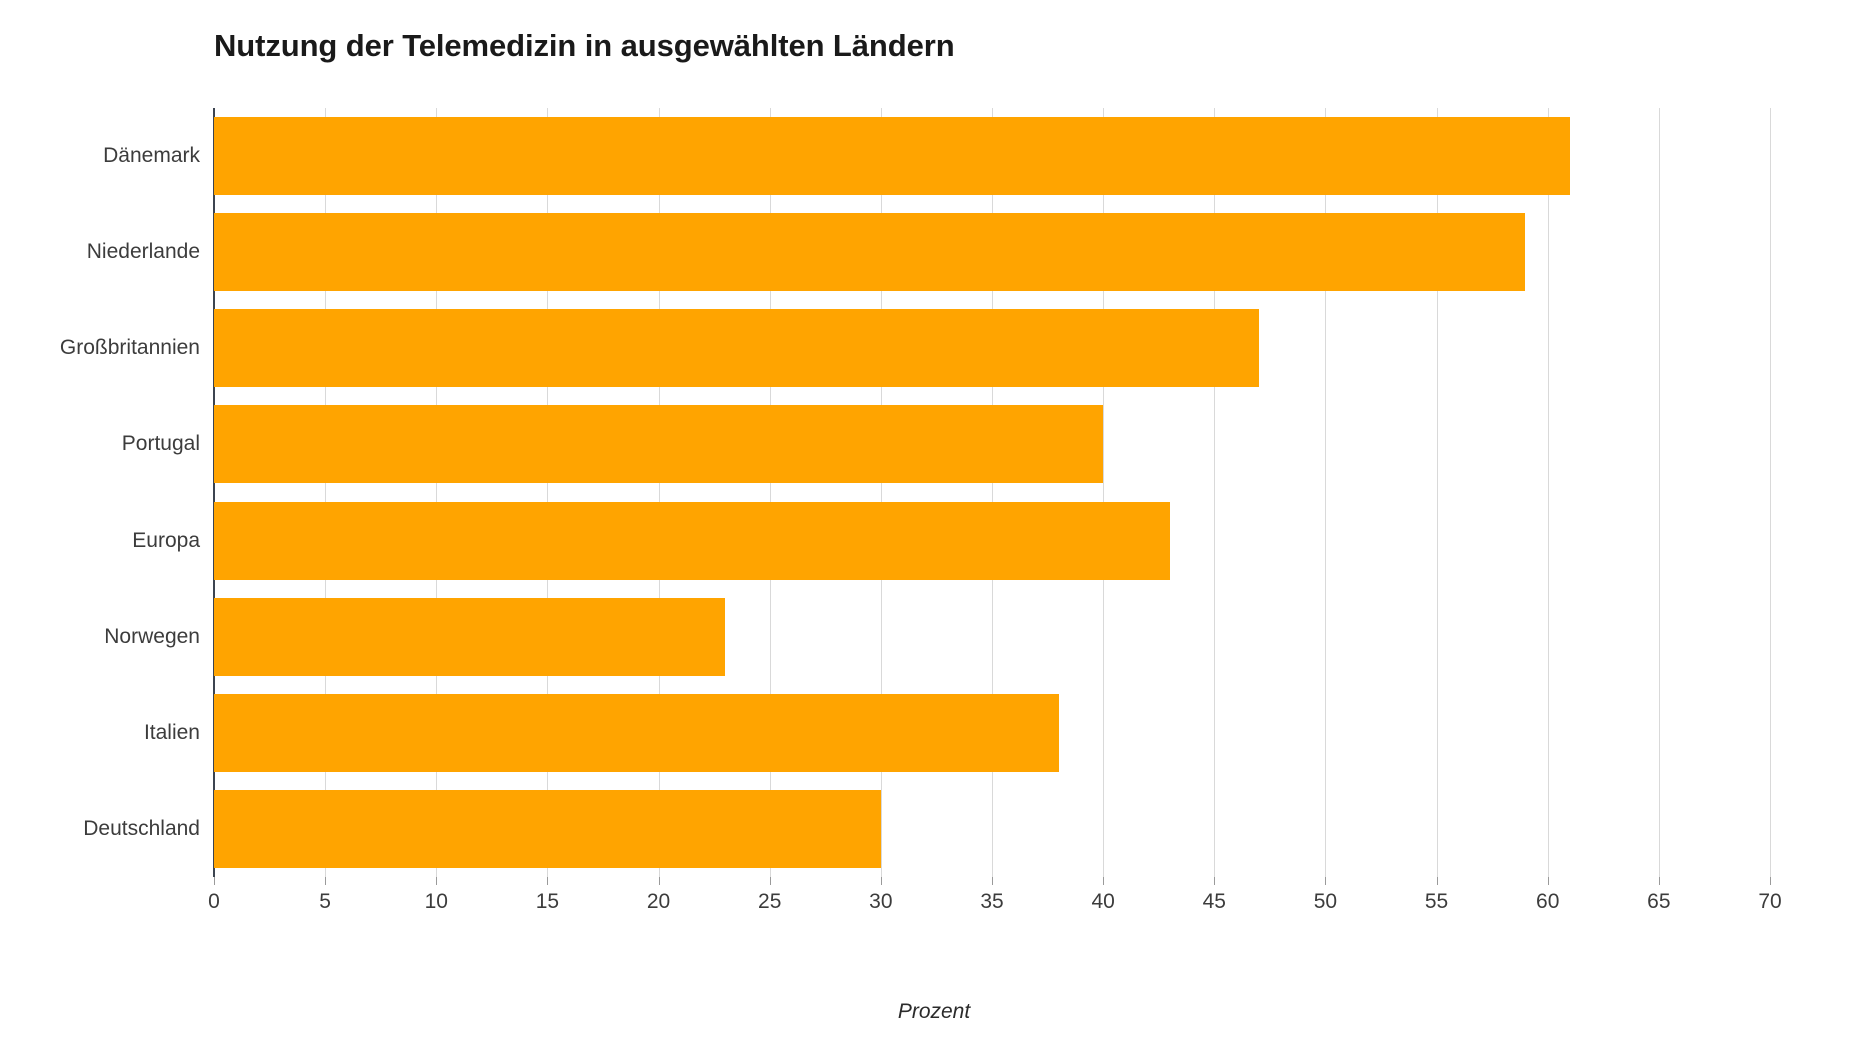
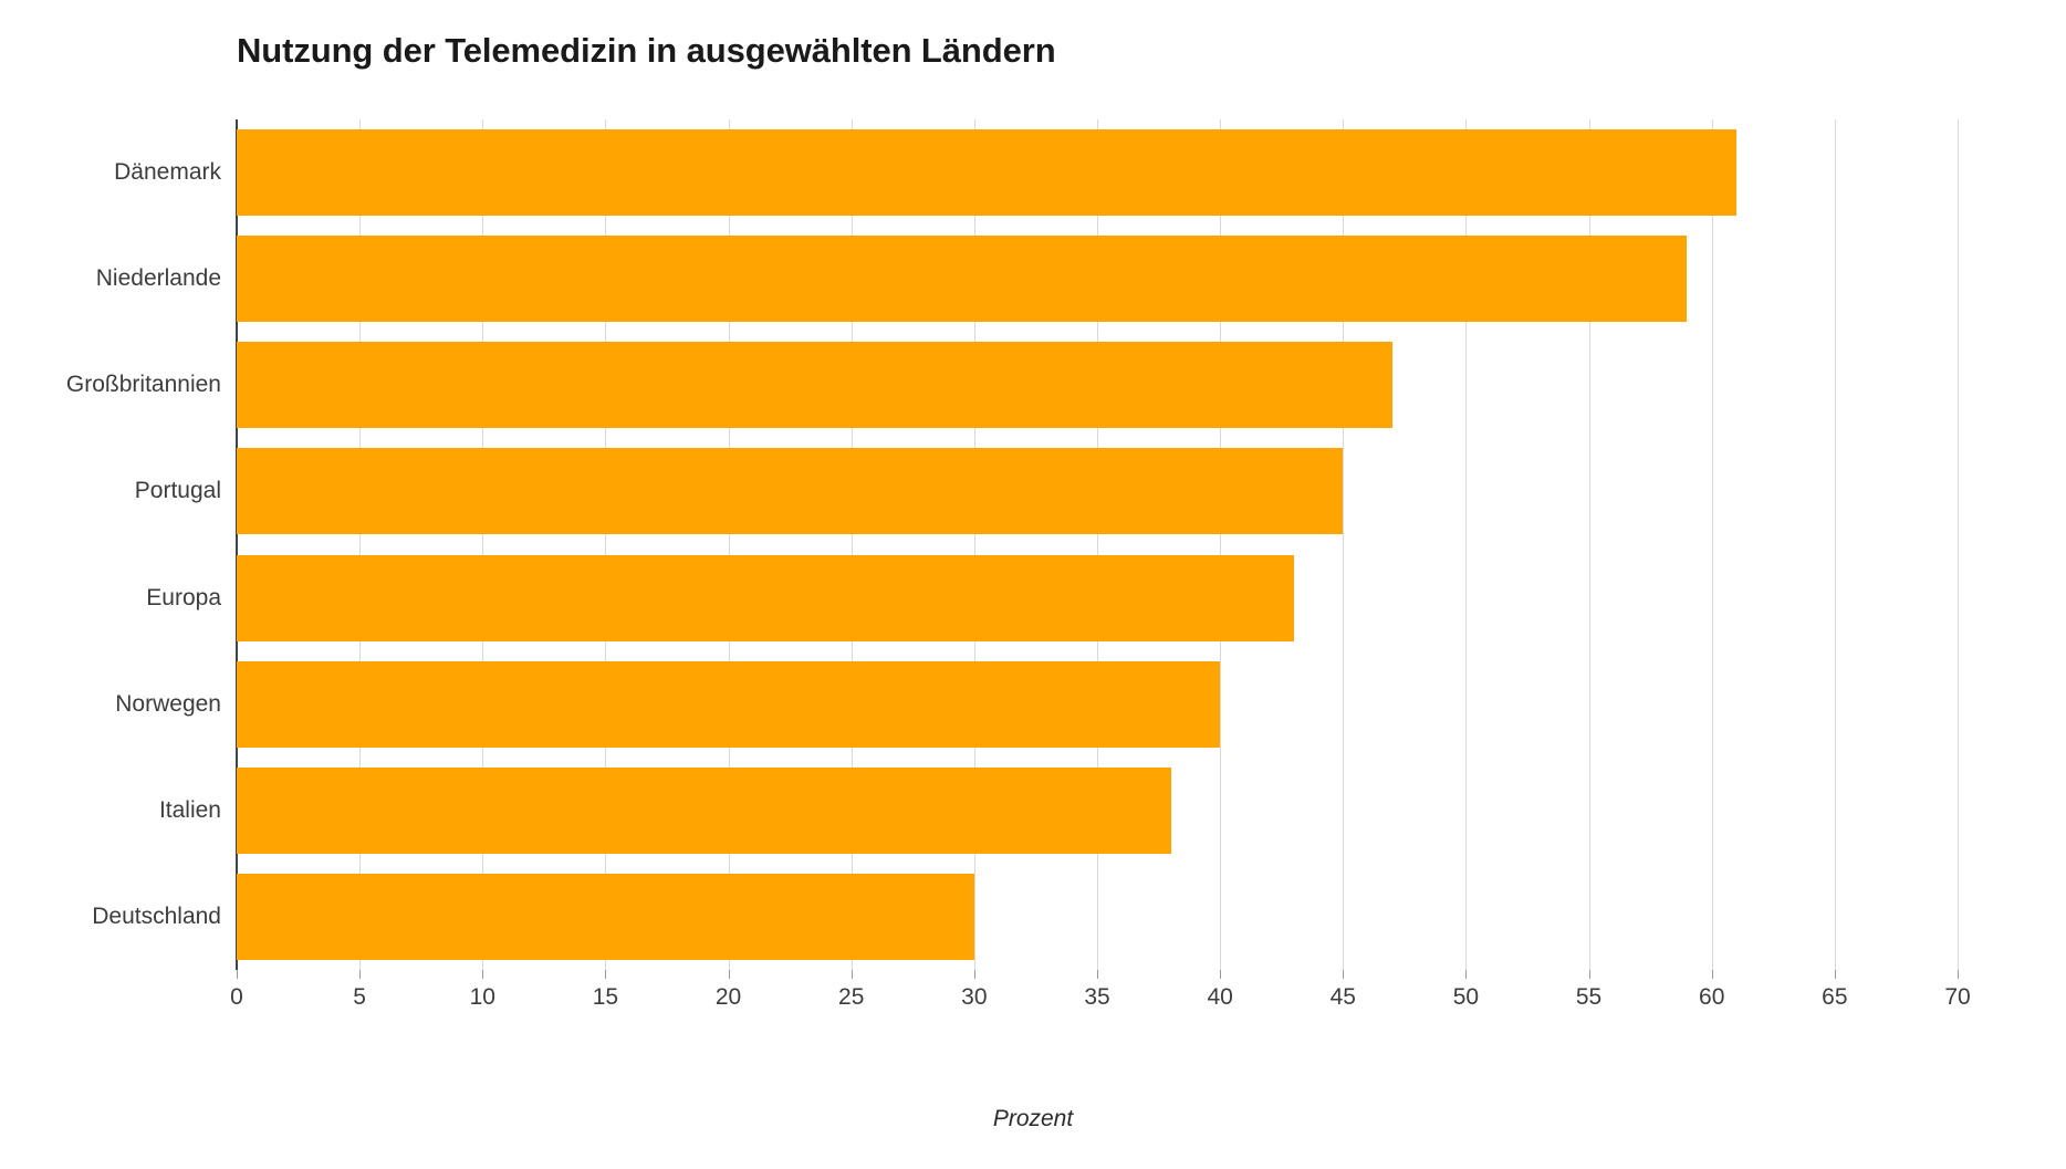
Portugal: 40 -> 45
Norwegen: 23 -> 40
